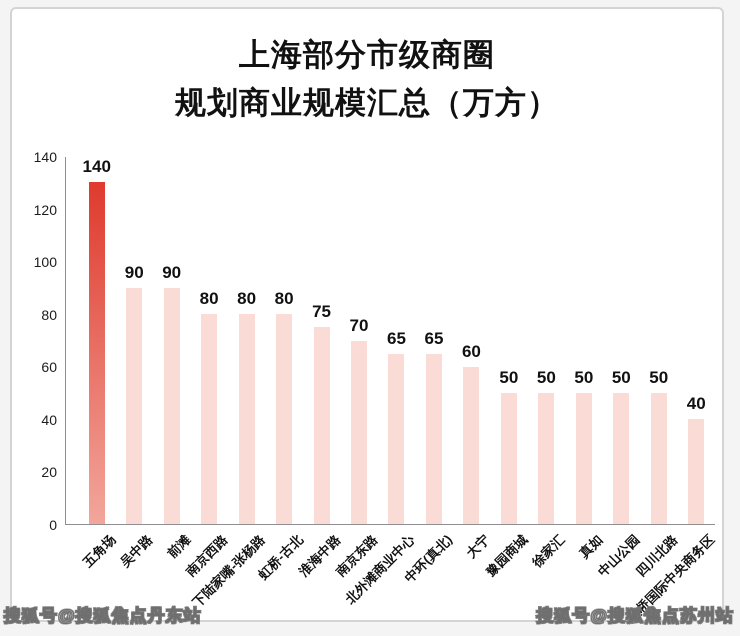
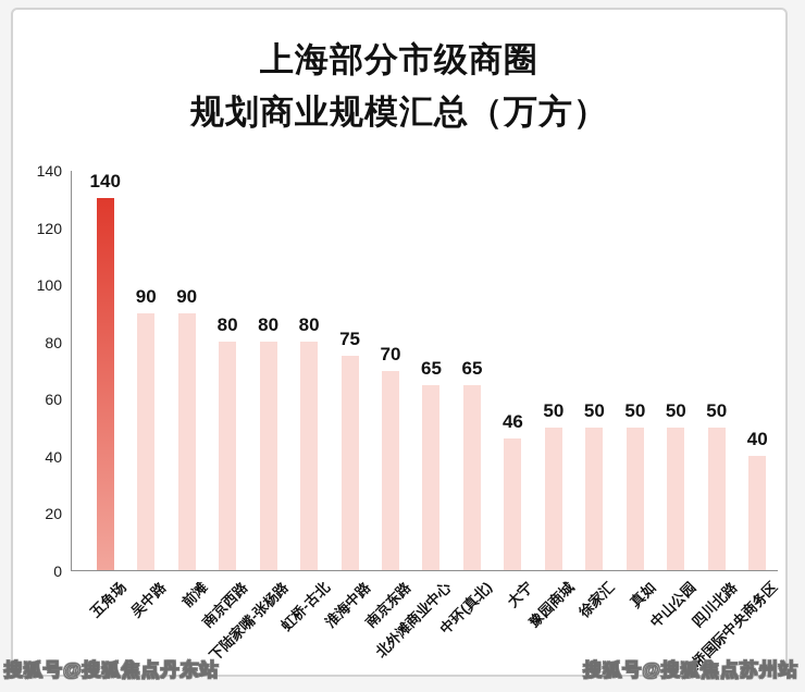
大宁: 60 -> 46
